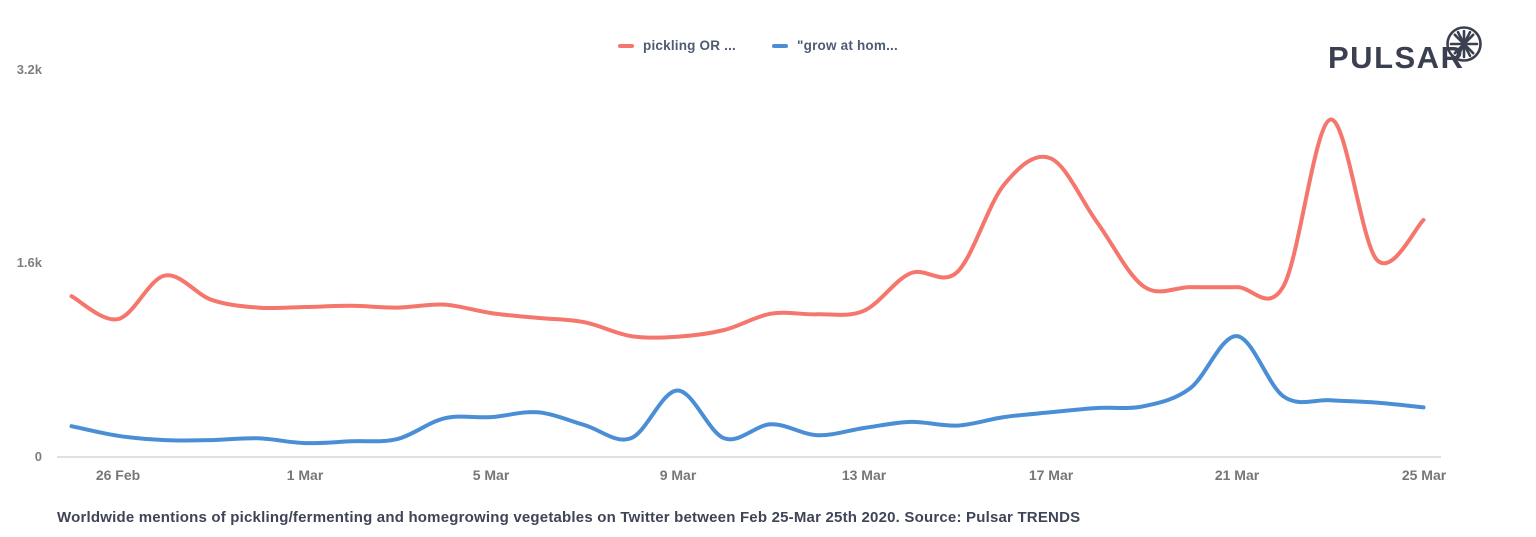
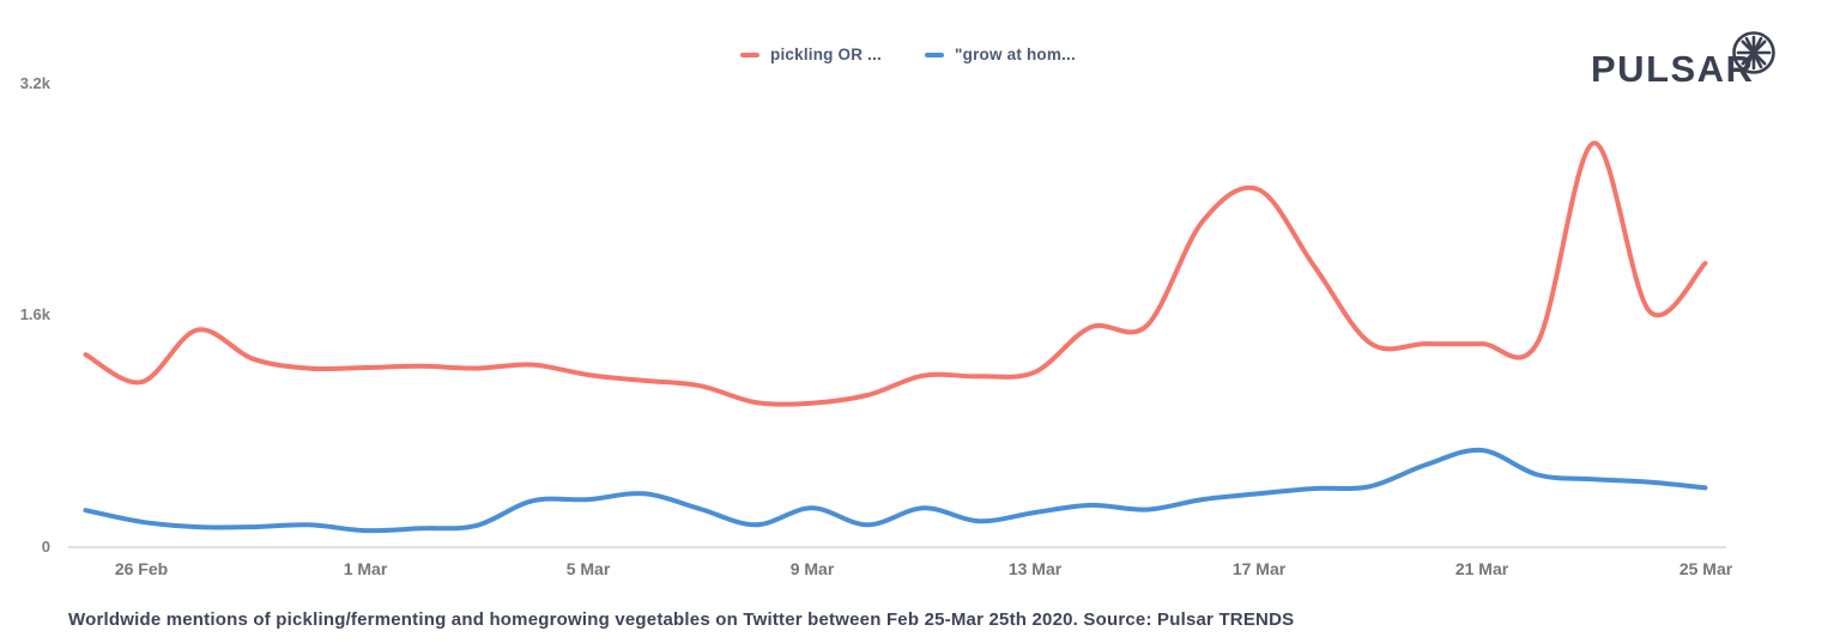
"grow at hom.../9 Mar: 0.55k -> 0.27k
"grow at hom.../21 Mar: 1.00k -> 0.67k
